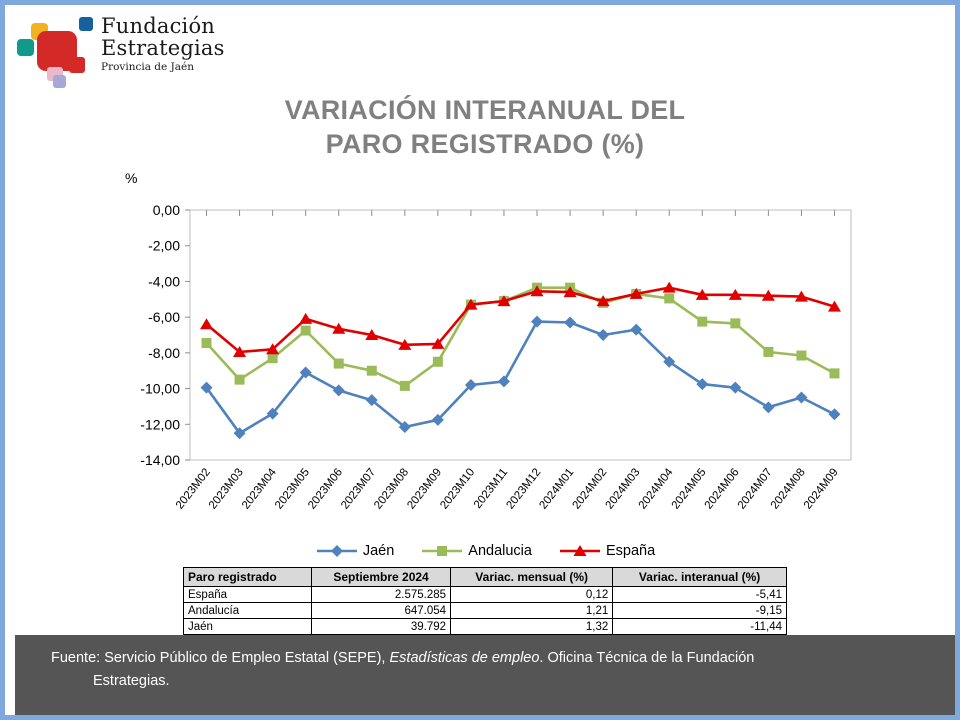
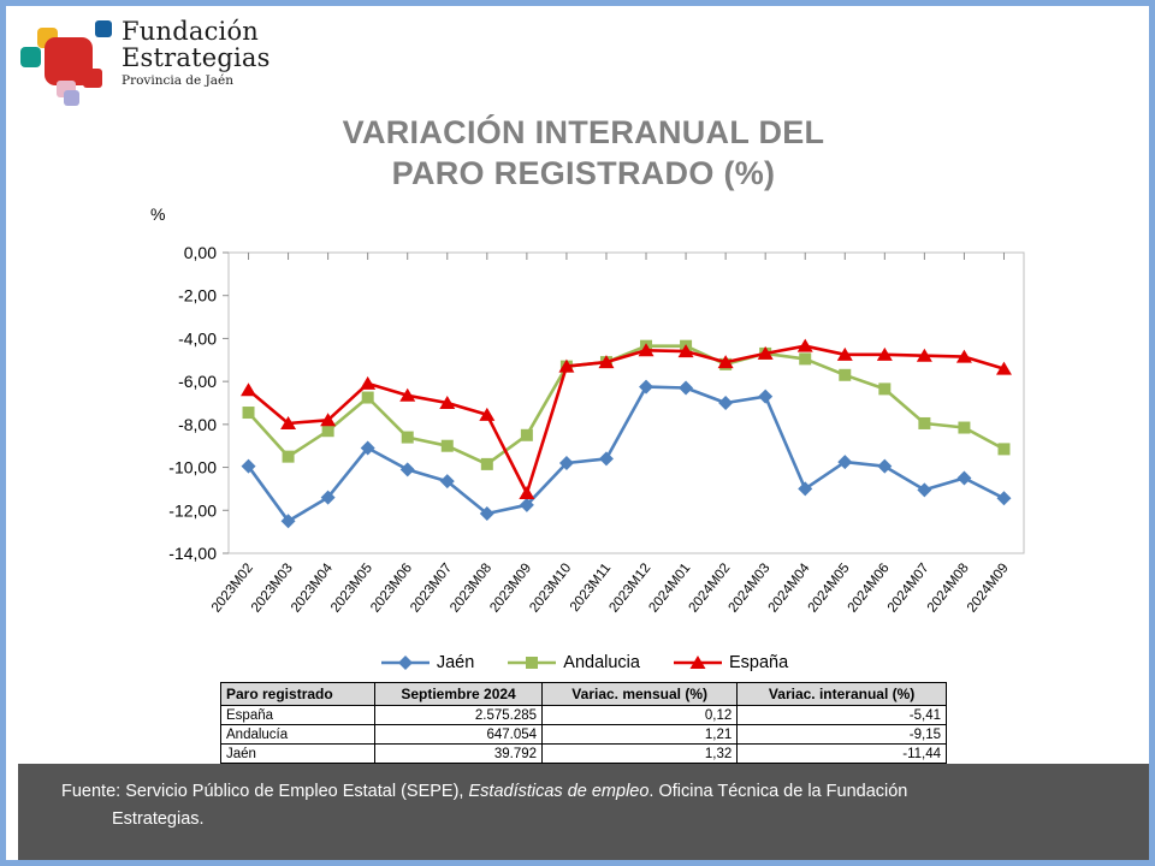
España/2023M09: -7,5 -> -11,2
Jaén/2024M04: -8,5 -> -11,0
Andalucia/2024M05: -6,2 -> -5,7
